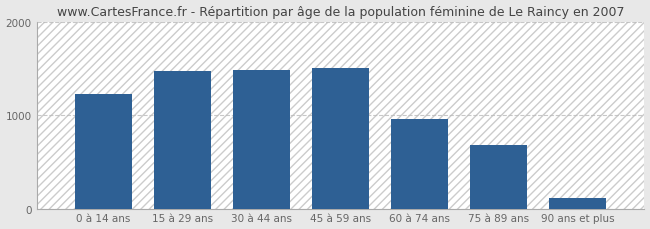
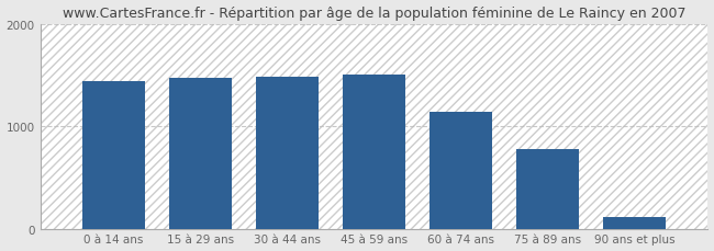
0 à 14 ans: 1220 -> 1440
60 à 74 ans: 960 -> 1140
75 à 89 ans: 680 -> 780
